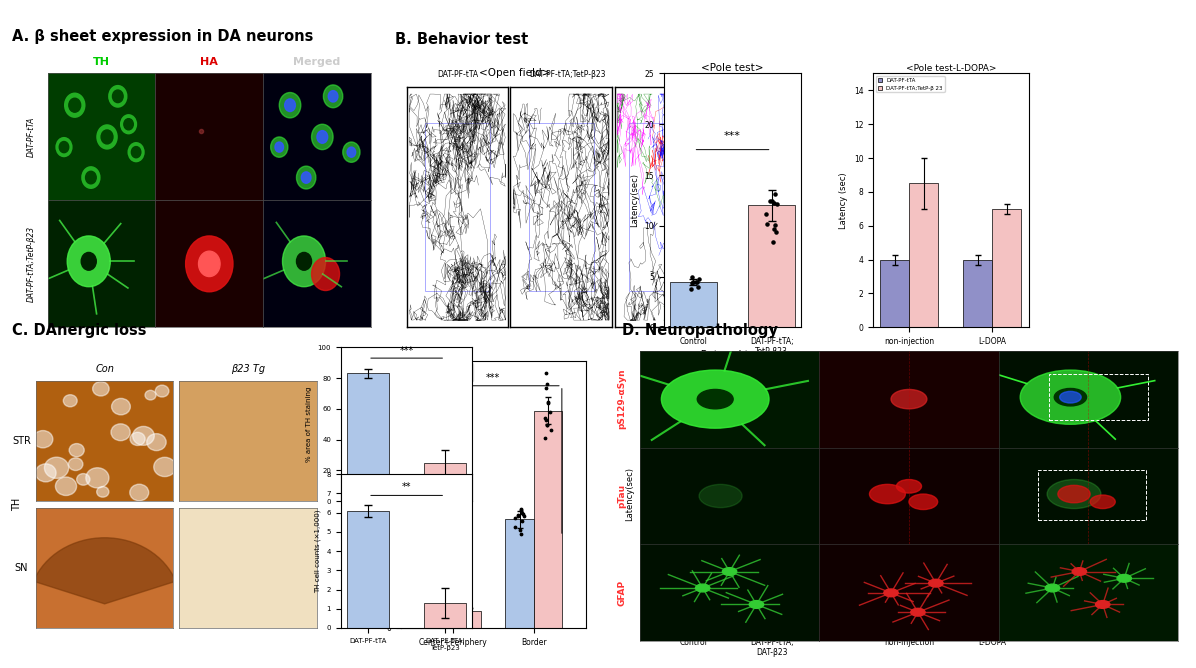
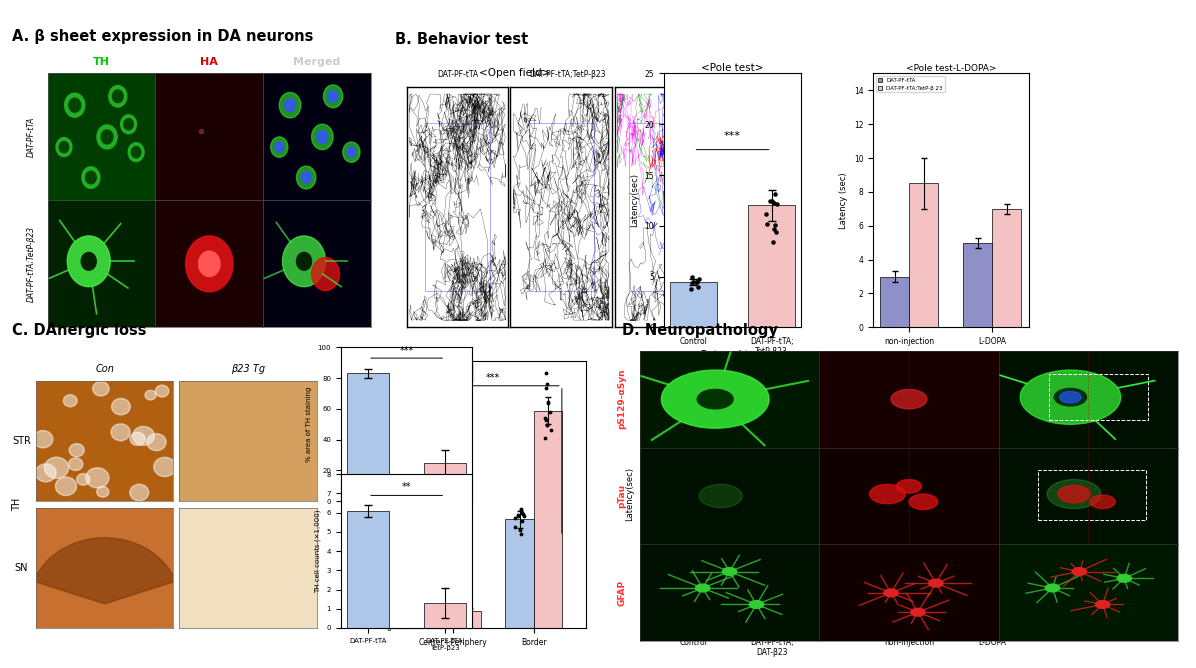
<Pole test-L-DOPA>/DAT-PF-tTA/non-injection: 4 -> 3
<Pole test-L-DOPA>/DAT-PF-tTA/L-DOPA: 4 -> 5
